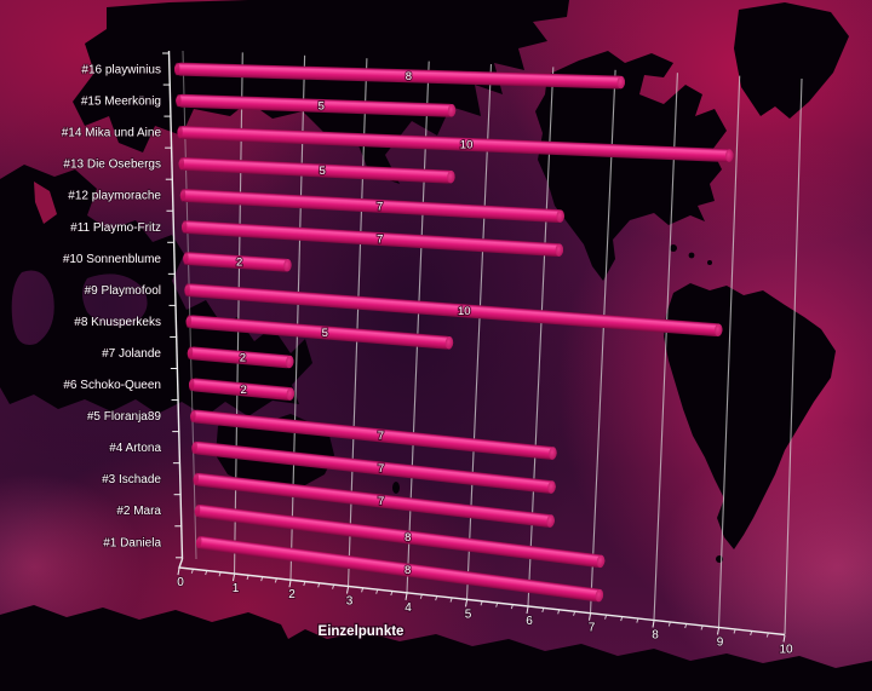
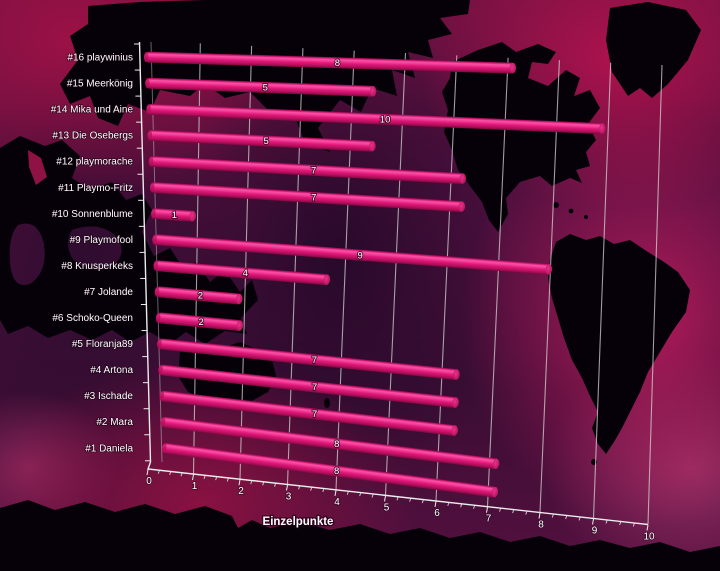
#10 Sonnenblume: 2 -> 1
#9 Playmofool: 10 -> 9
#8 Knusperkeks: 5 -> 4
